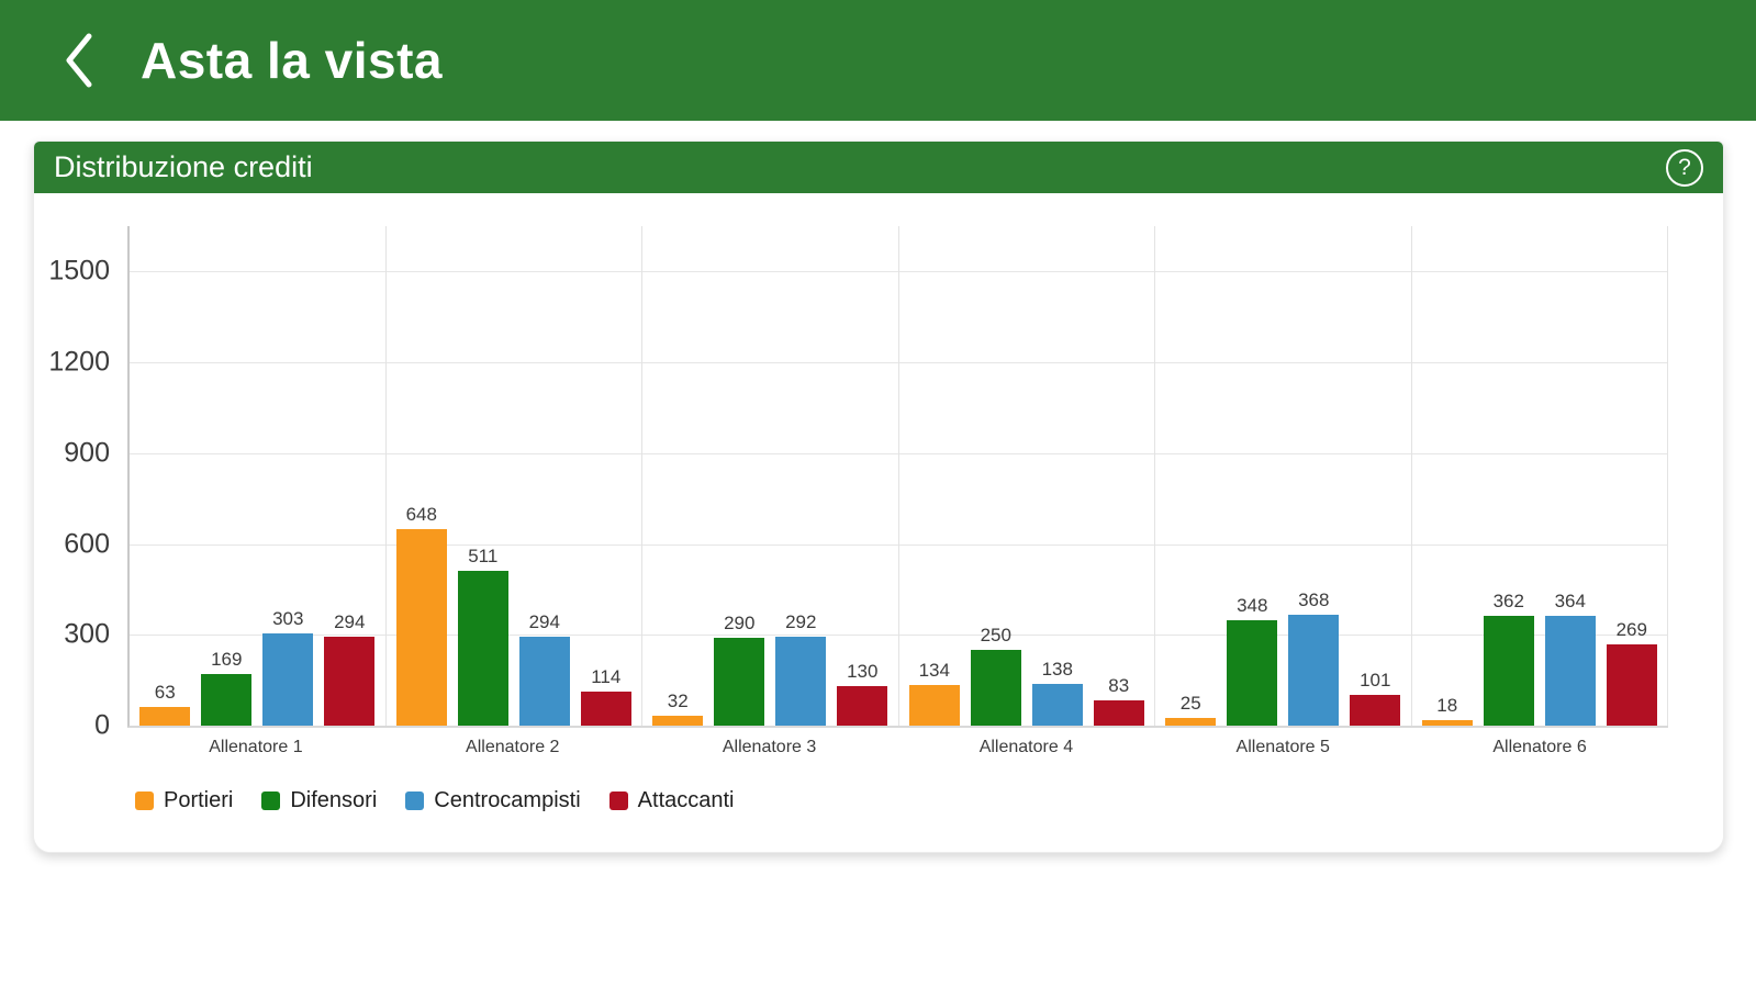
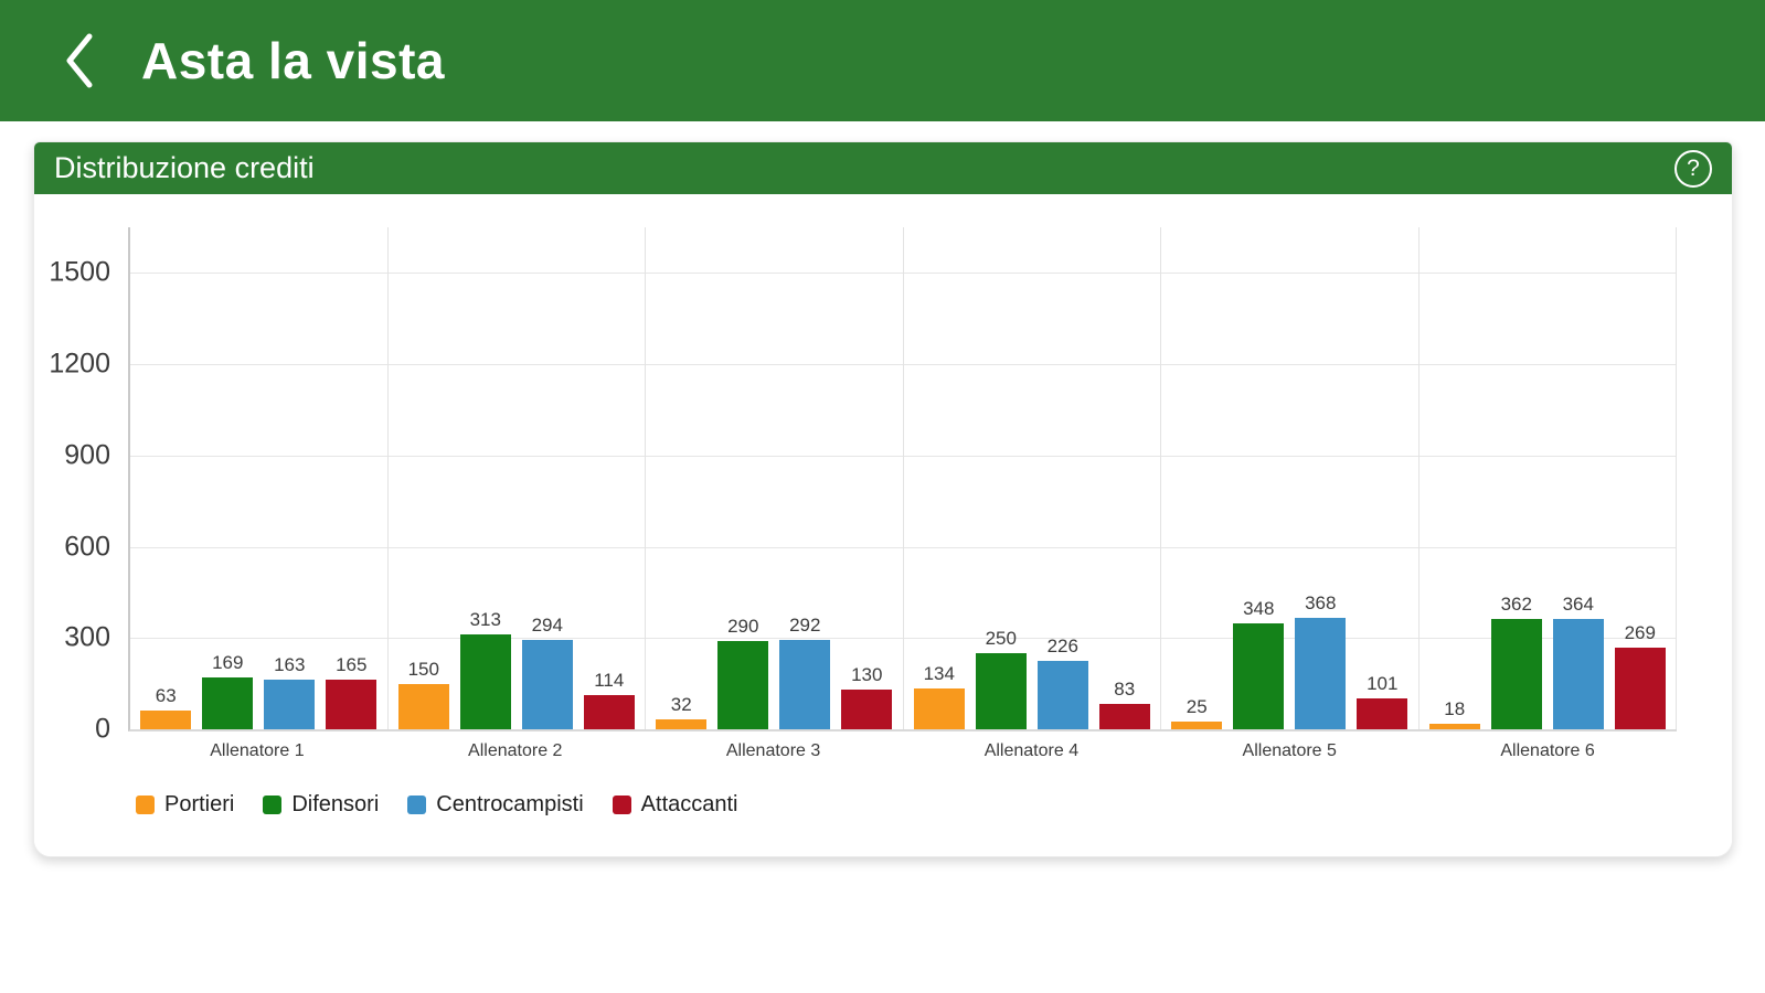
Centrocampisti/Allenatore 1: 303 -> 163
Attaccanti/Allenatore 1: 294 -> 165
Portieri/Allenatore 2: 648 -> 150
Difensori/Allenatore 2: 511 -> 313
Centrocampisti/Allenatore 4: 138 -> 226
